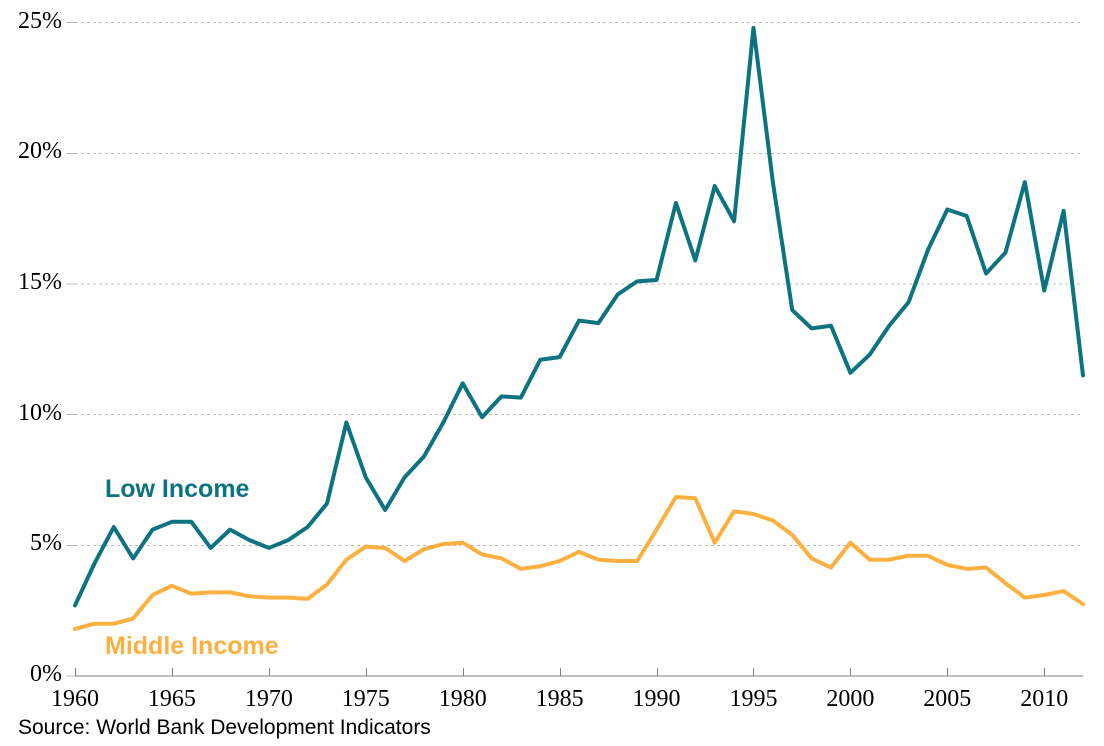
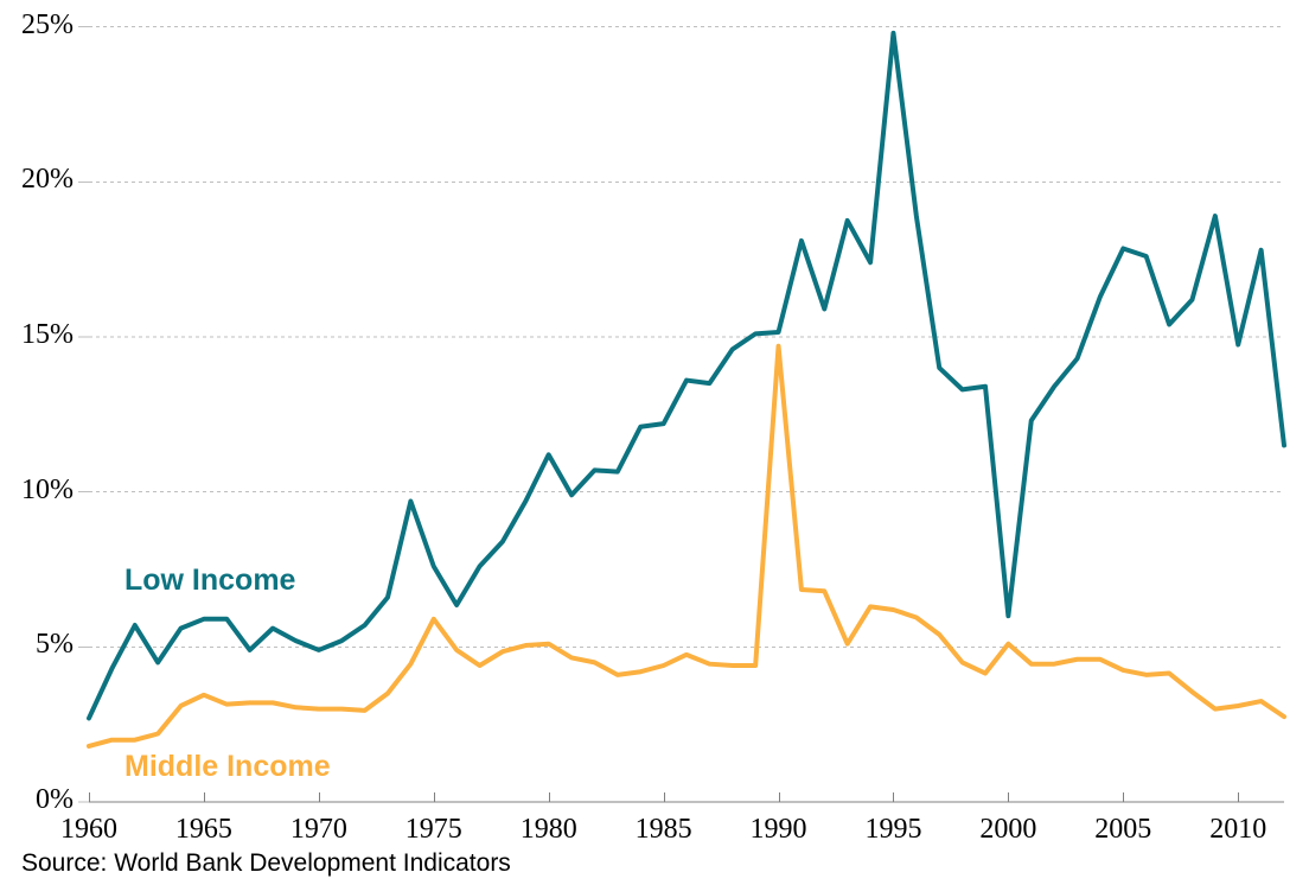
Middle Income/1975: 5.0% -> 5.9%
Middle Income/1990: 5.6% -> 14.7%
Low Income/2000: 11.6% -> 6.0%
